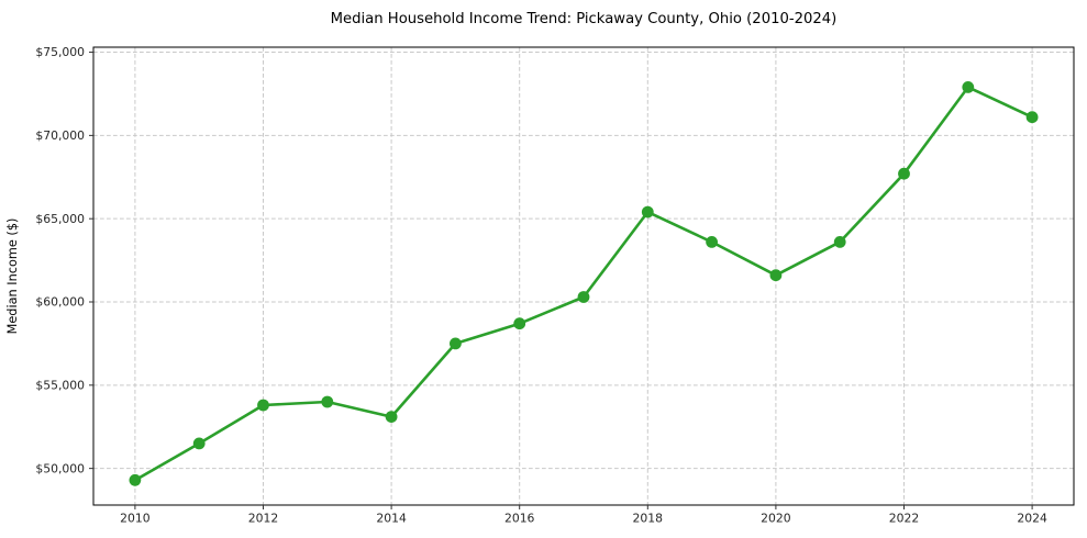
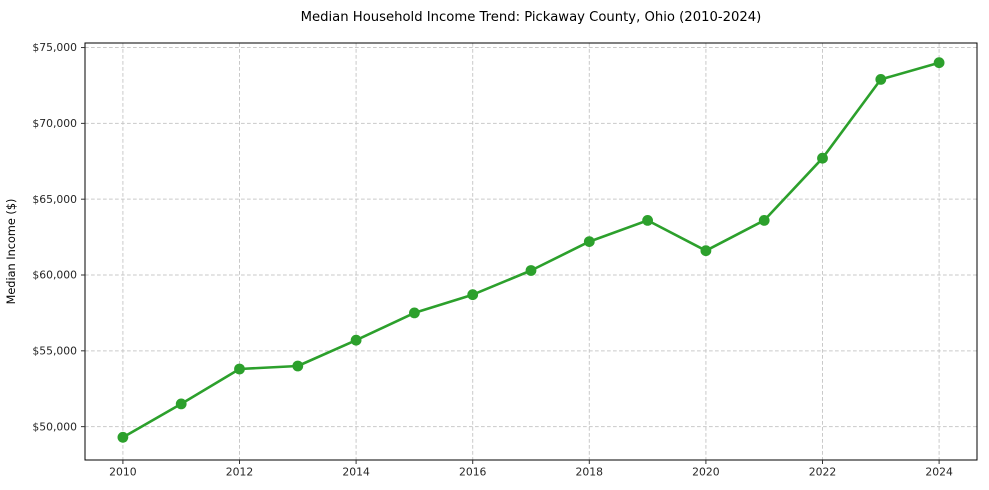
2014: $53100 -> $55700
2018: $65400 -> $62200
2024: $71100 -> $74000
